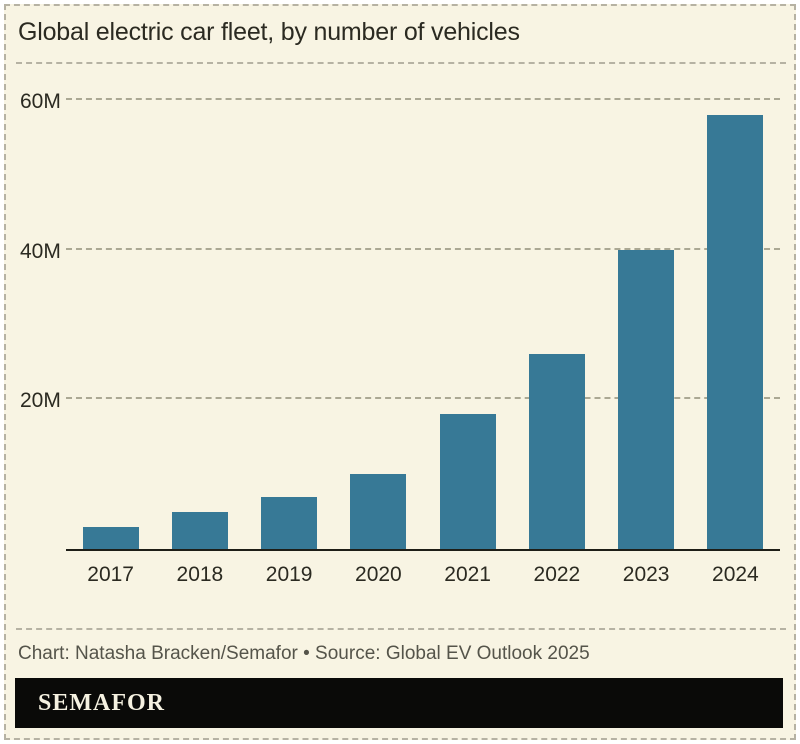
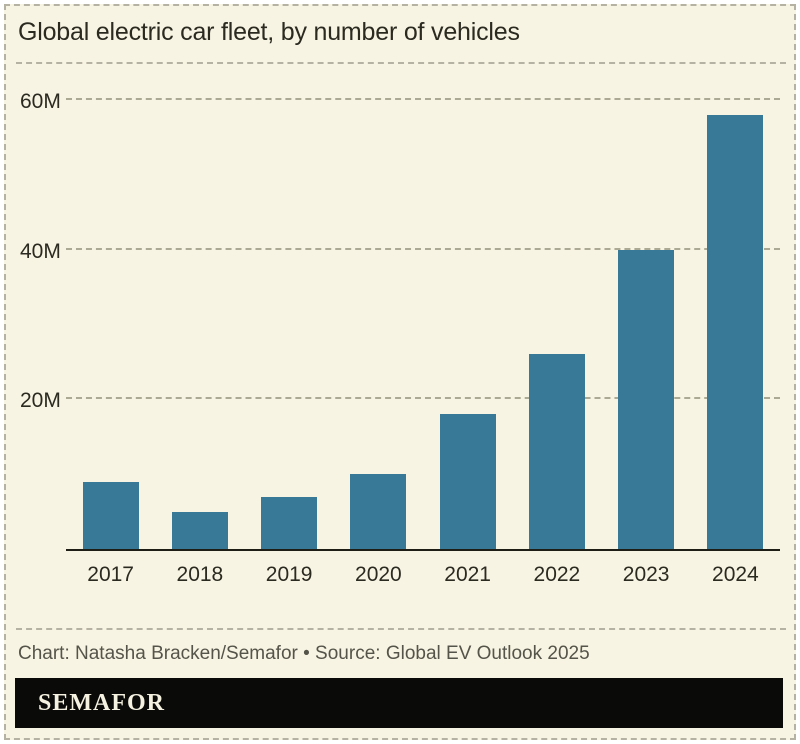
2017: 3M -> 9M
